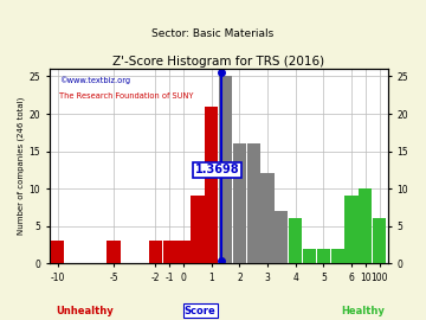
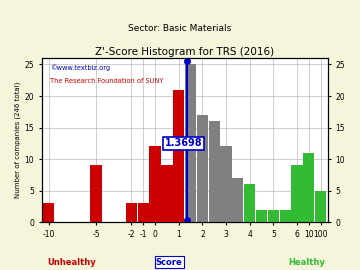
-5: 3 -> 9
0: 3 -> 12
2: 16 -> 17
10: 10 -> 11
100: 6 -> 5
